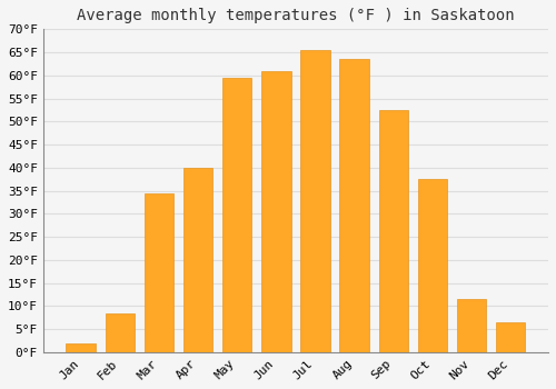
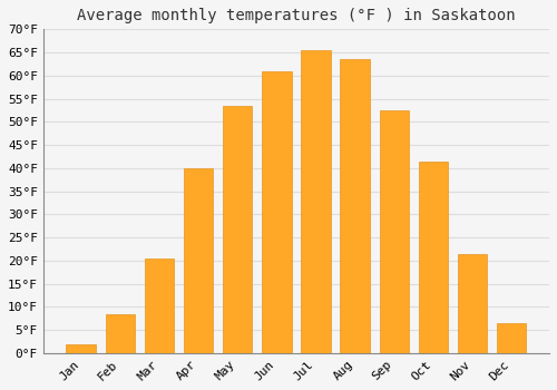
Mar: 34.5°F -> 20.5°F
May: 59.5°F -> 53.5°F
Oct: 37.5°F -> 41.5°F
Nov: 11.5°F -> 21.5°F
